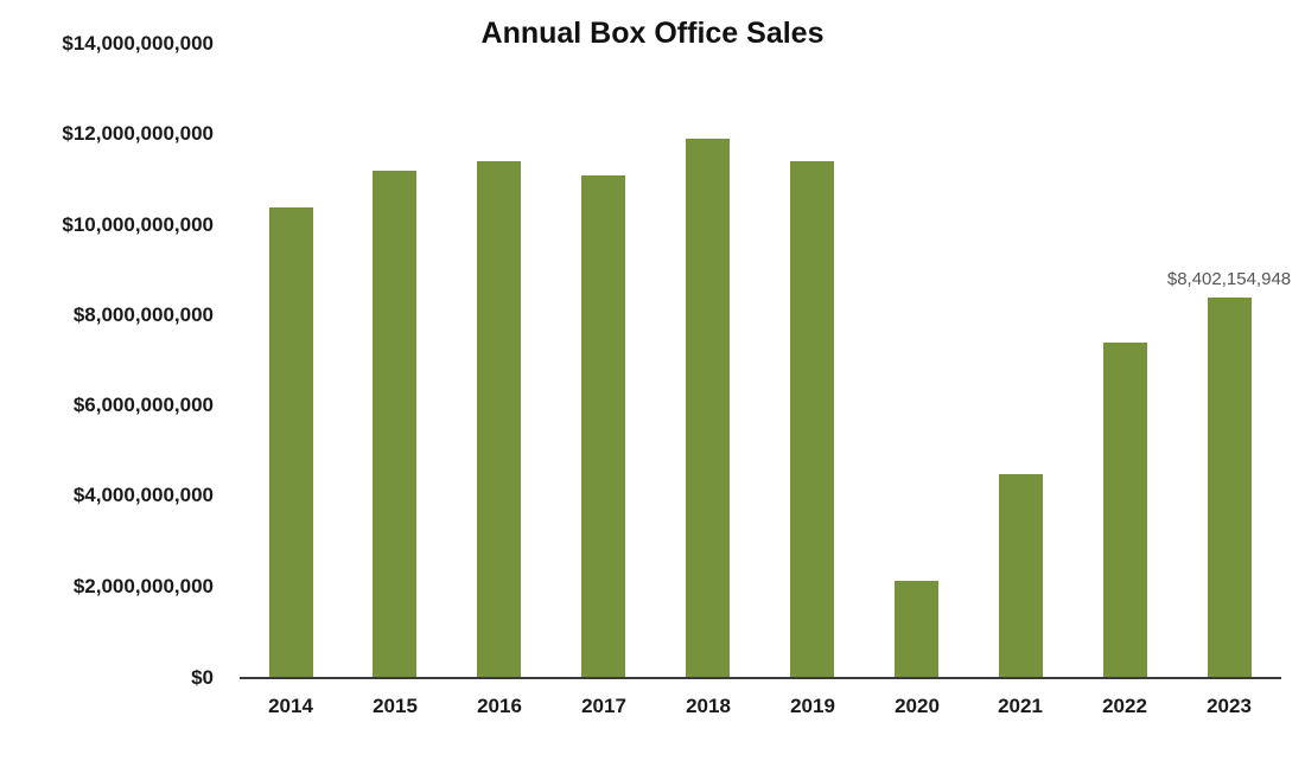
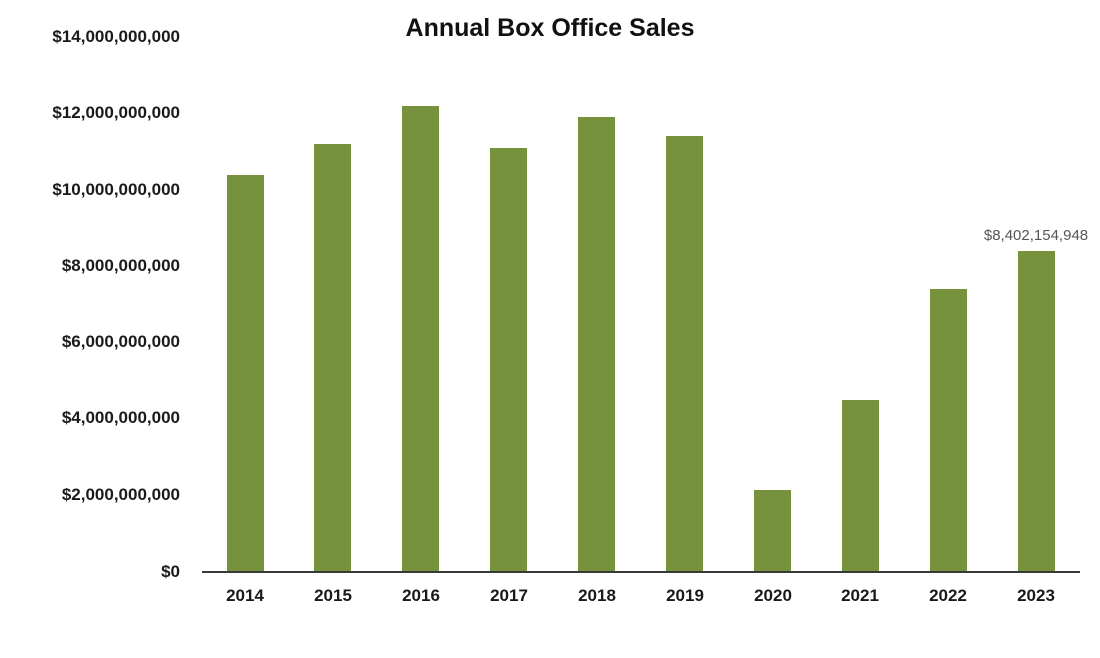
2016: $11400000000 -> $12200000000
